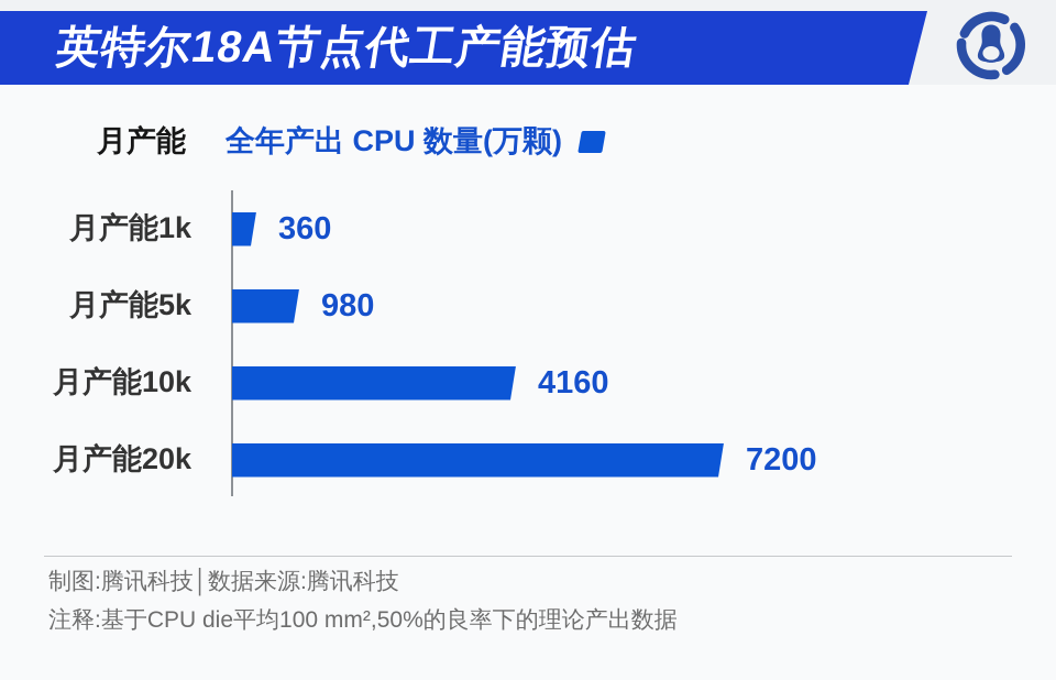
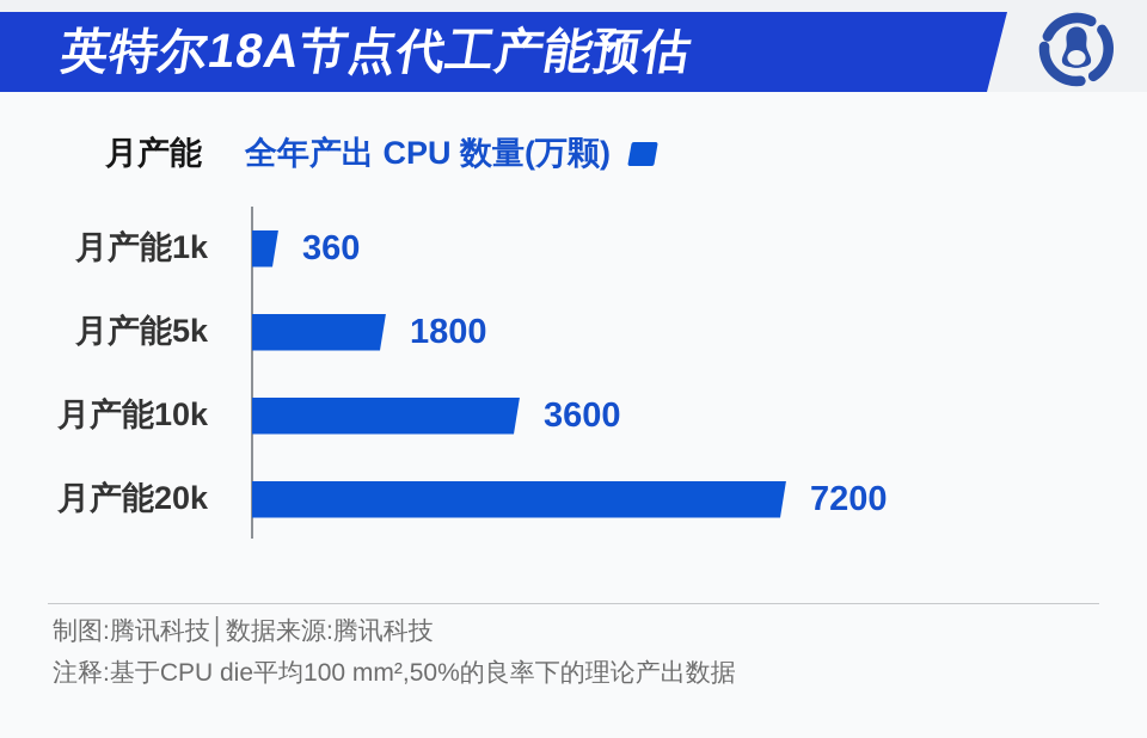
月产能5k: 980 -> 1800
月产能10k: 4160 -> 3600
